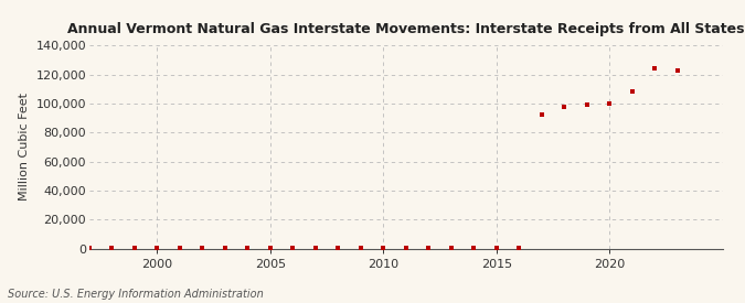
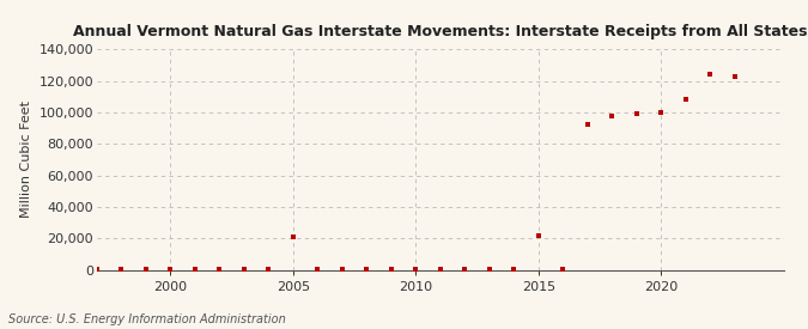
2005: 0 -> 21,000
2015: 0 -> 22,000
